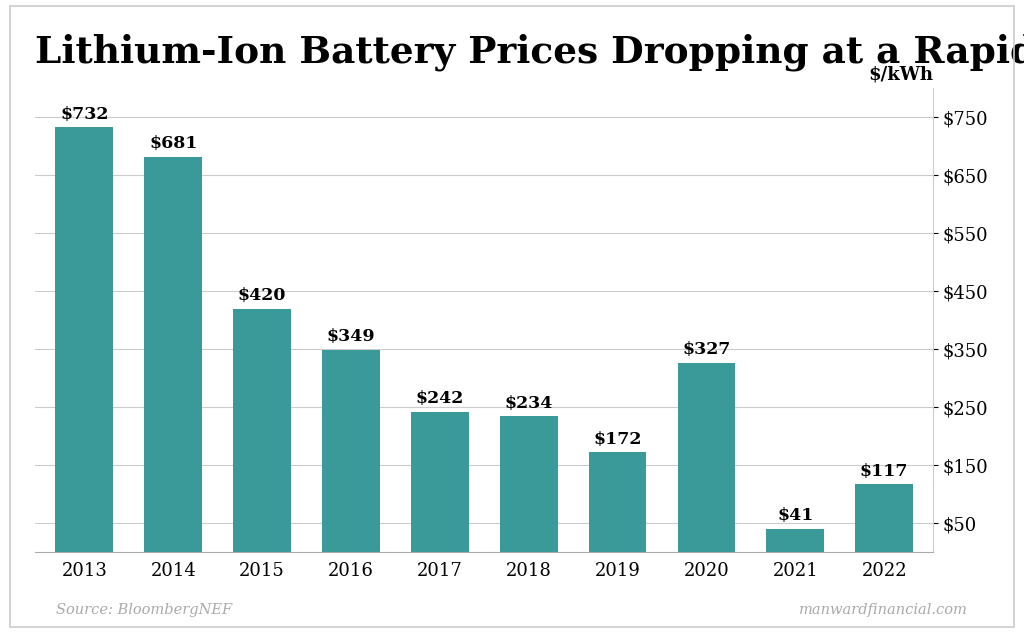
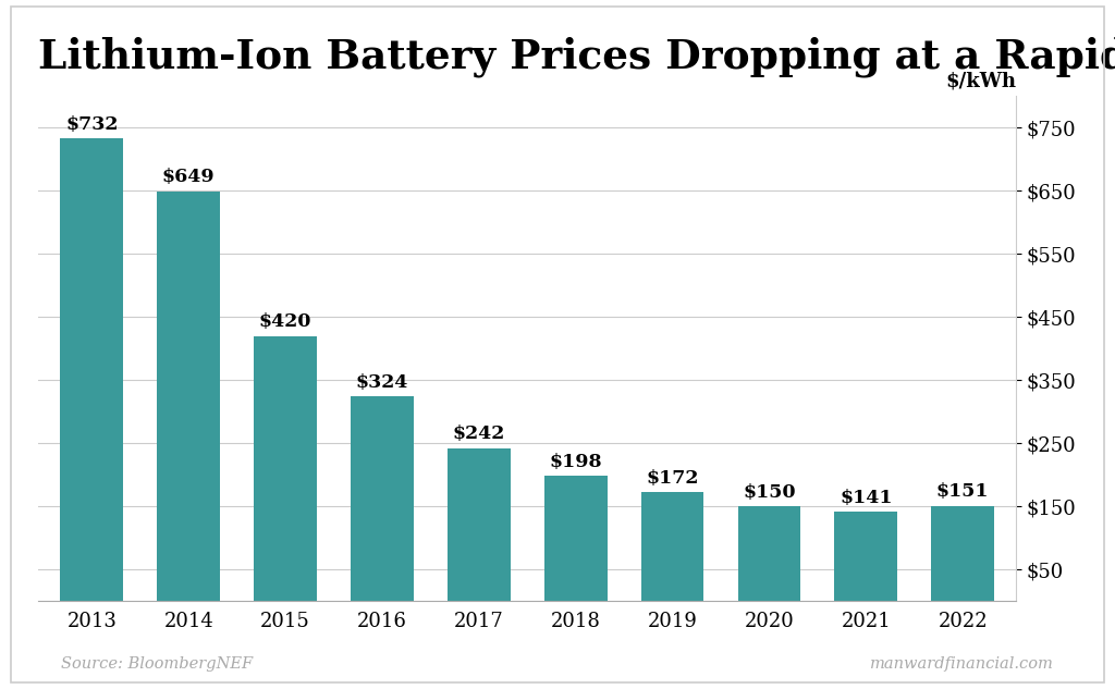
2014: $681 -> $649
2016: $349 -> $324
2018: $234 -> $198
2020: $327 -> $150
2021: $41 -> $141
2022: $117 -> $151
